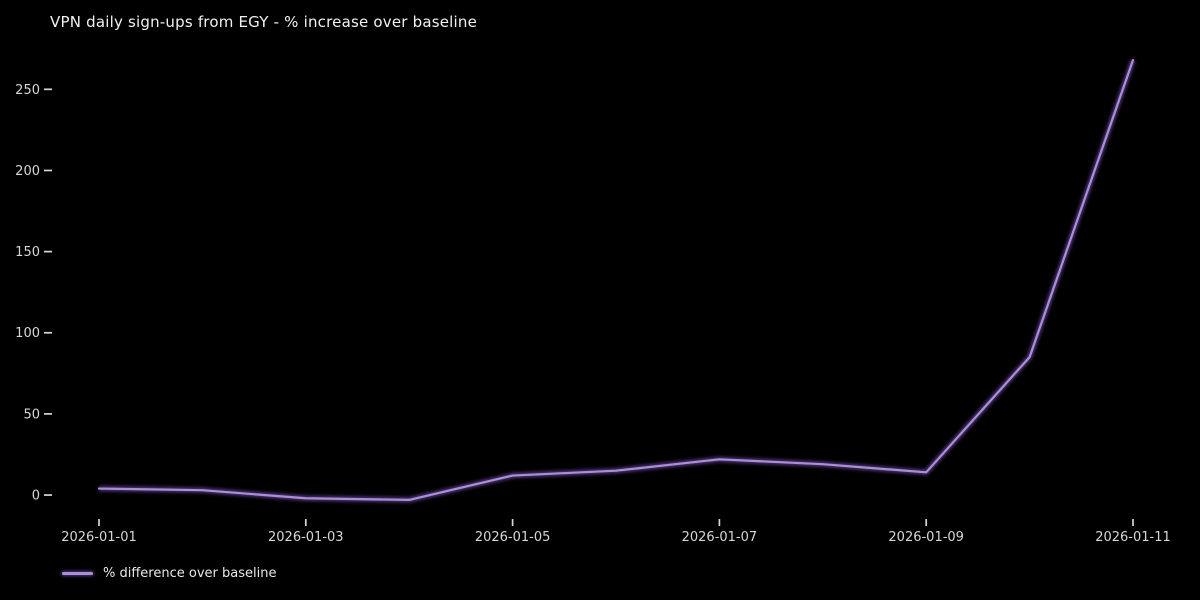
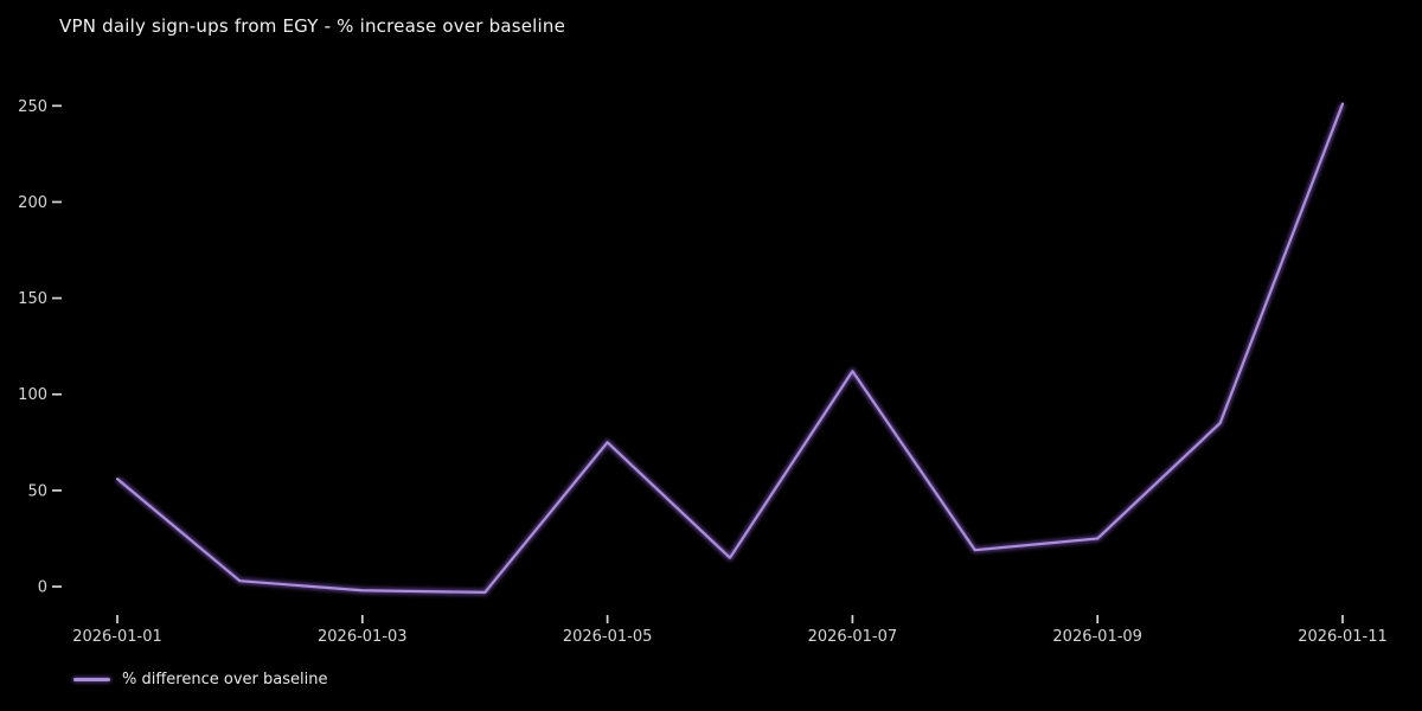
2026-01-01: 4 -> 56
2026-01-05: 12 -> 75
2026-01-07: 22 -> 112
2026-01-09: 14 -> 25
2026-01-11: 268 -> 251
